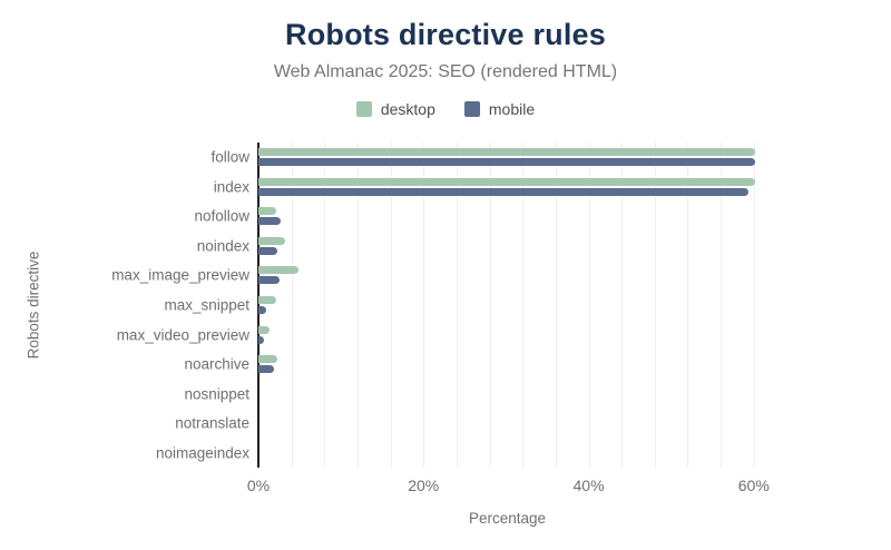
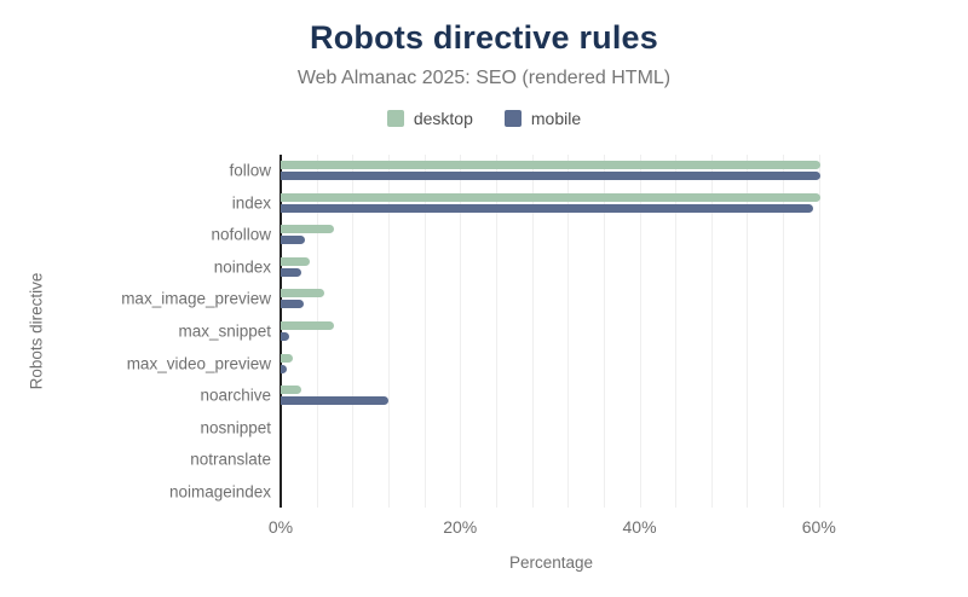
desktop/nofollow: 2% -> 6%
desktop/max_snippet: 2% -> 6%
mobile/noarchive: 2% -> 12%
